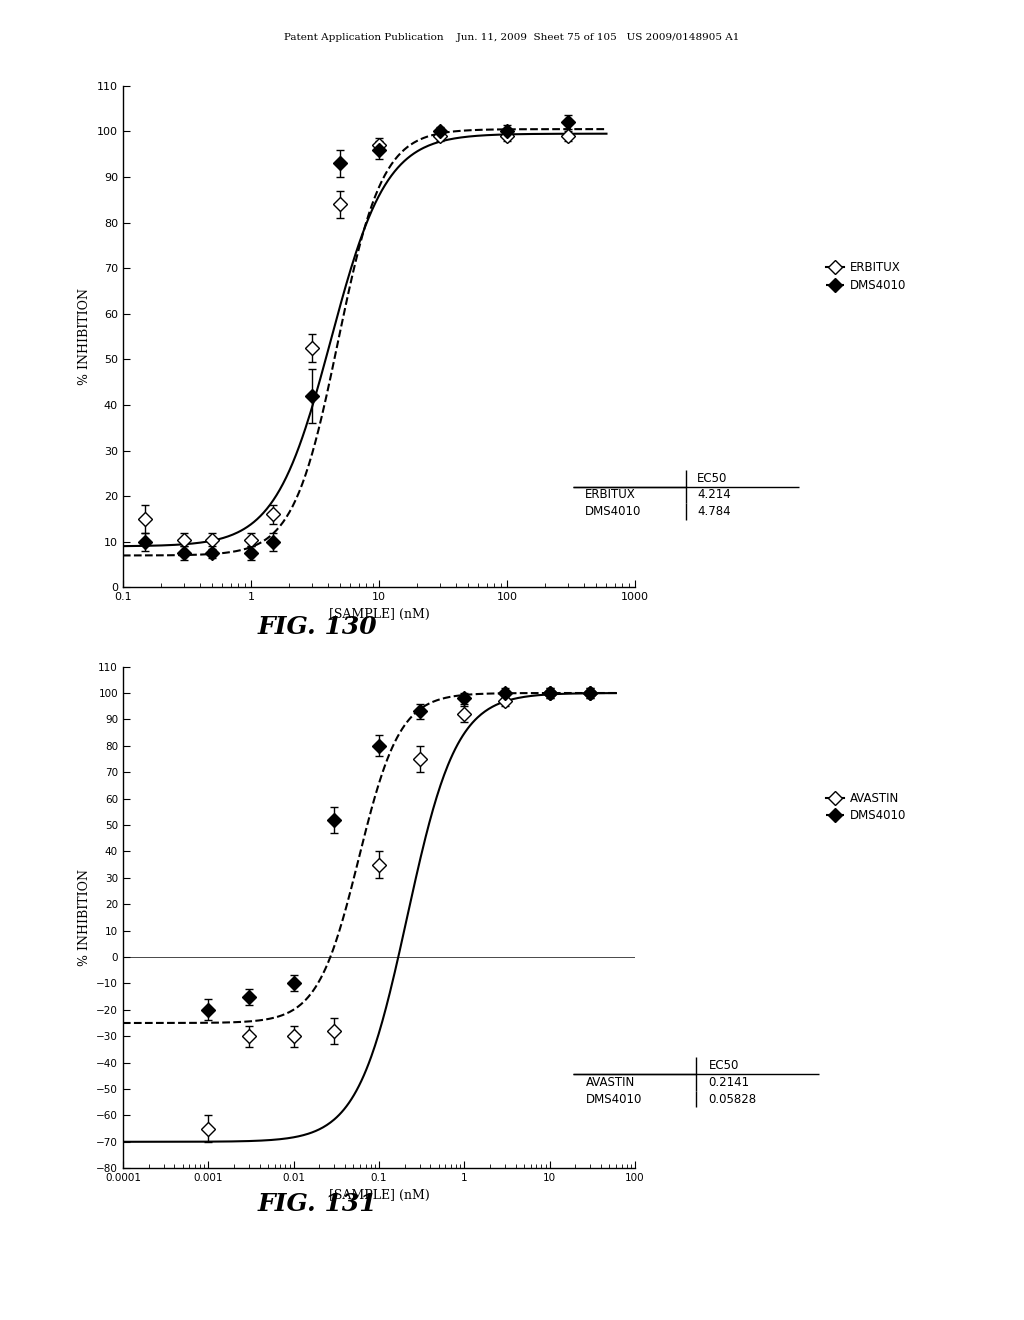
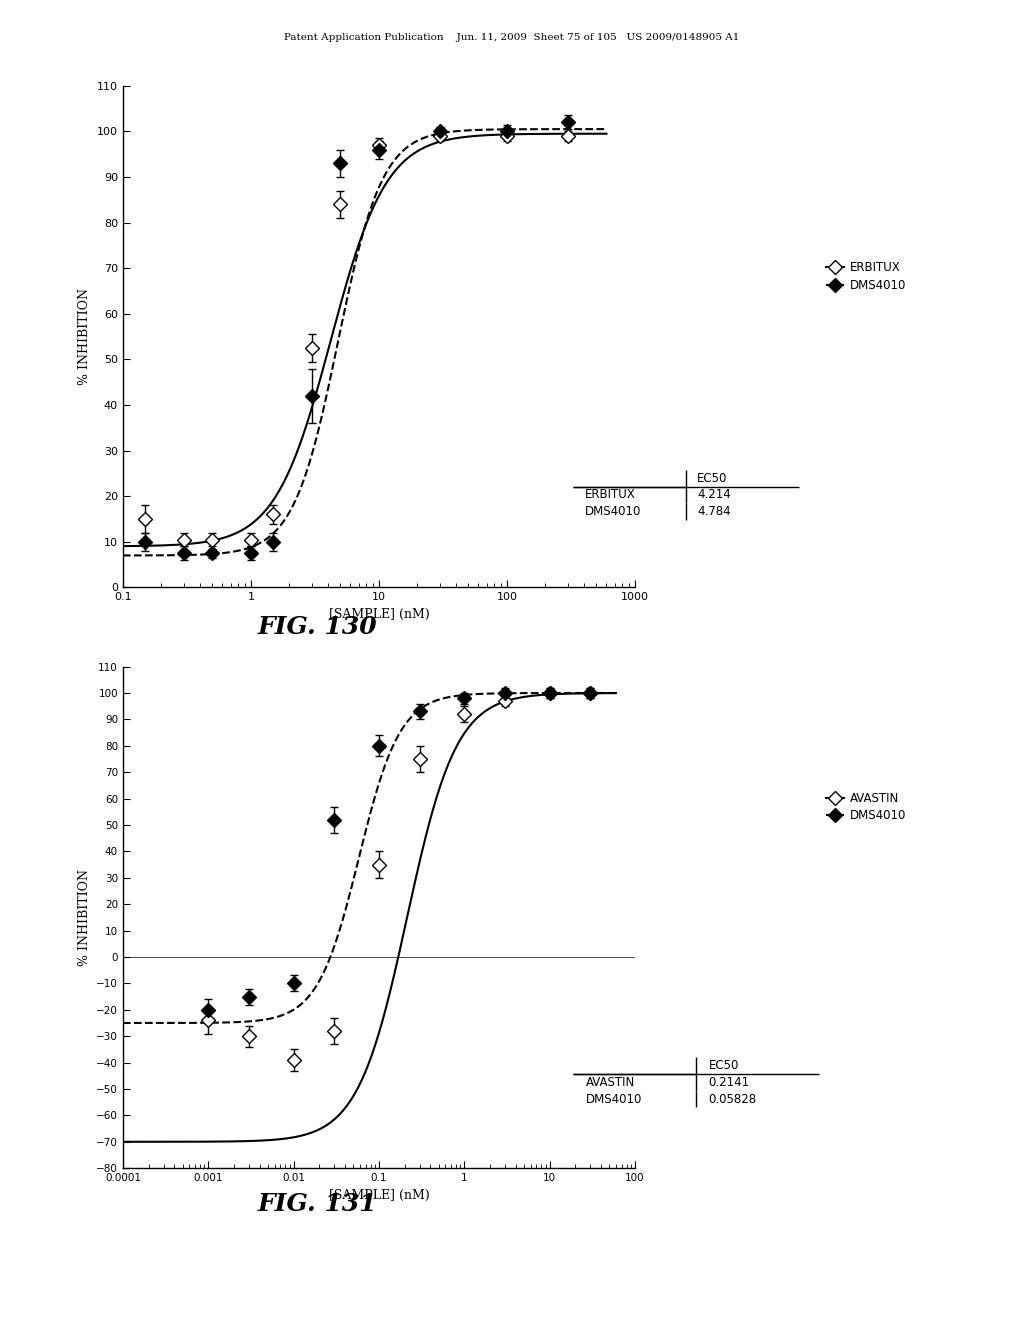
AVASTIN/0.001: -65 -> -24
AVASTIN/0.01: -30 -> -39
